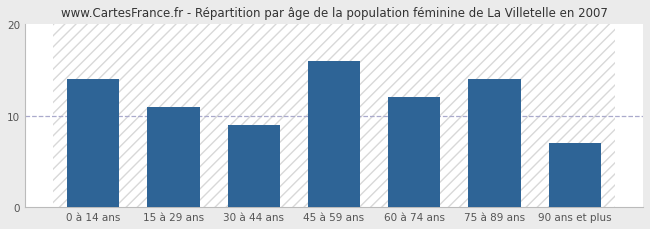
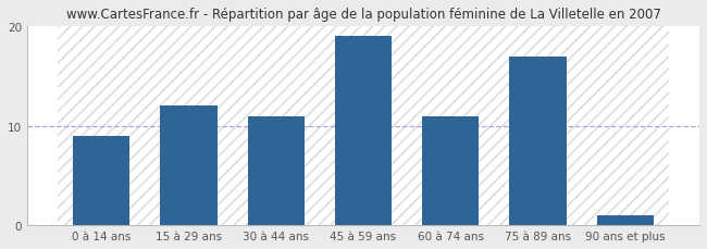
0 à 14 ans: 14 -> 9
15 à 29 ans: 11 -> 12
30 à 44 ans: 9 -> 11
45 à 59 ans: 16 -> 19
60 à 74 ans: 12 -> 11
75 à 89 ans: 14 -> 17
90 ans et plus: 7 -> 1
